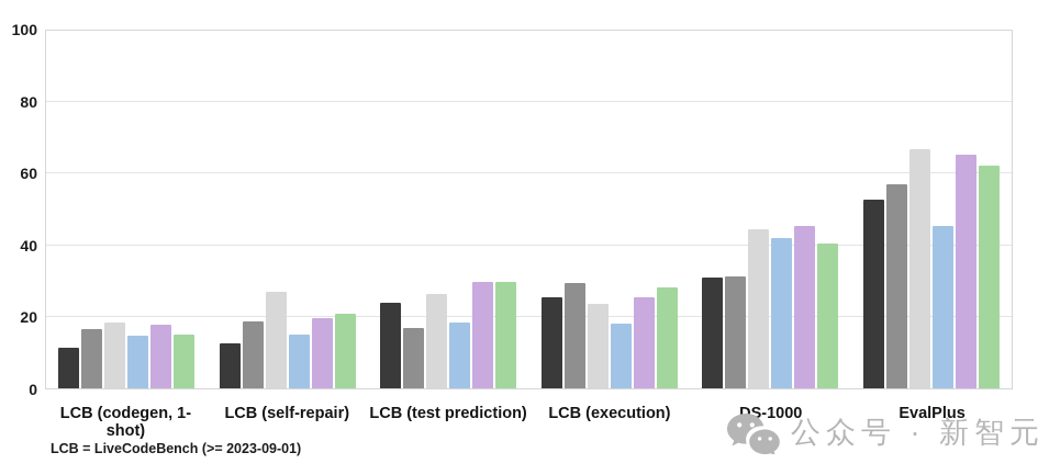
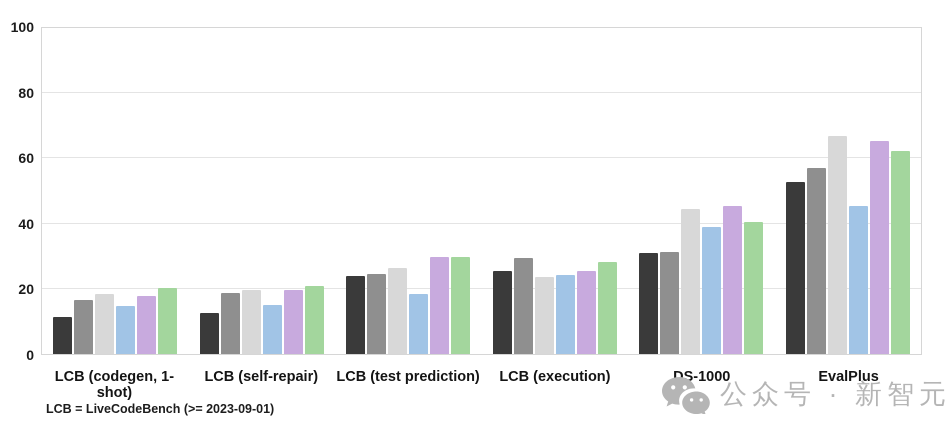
StarCoder2-15B-Instruct-v0.1/LCB (codegen, 1-shot): 15 -> 20
DeepSeekCoder-6.7B-Instruct/LCB (self-repair): 27 -> 20
Llama-3-8B-Instruct/LCB (test prediction): 17 -> 24
StarCoder2-15B/LCB (execution): 18 -> 24
StarCoder2-15B/DS-1000: 42 -> 39
